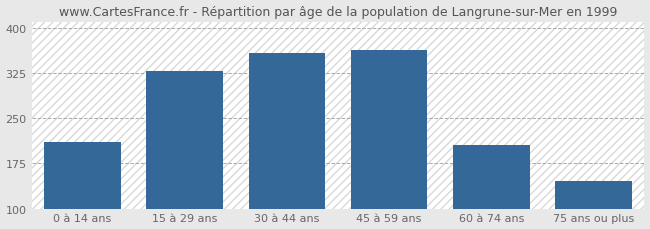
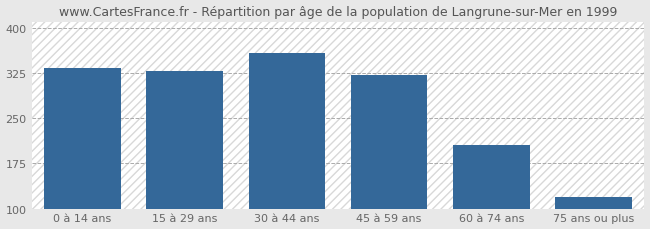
0 à 14 ans: 210 -> 333
45 à 59 ans: 362 -> 322
75 ans ou plus: 146 -> 120
